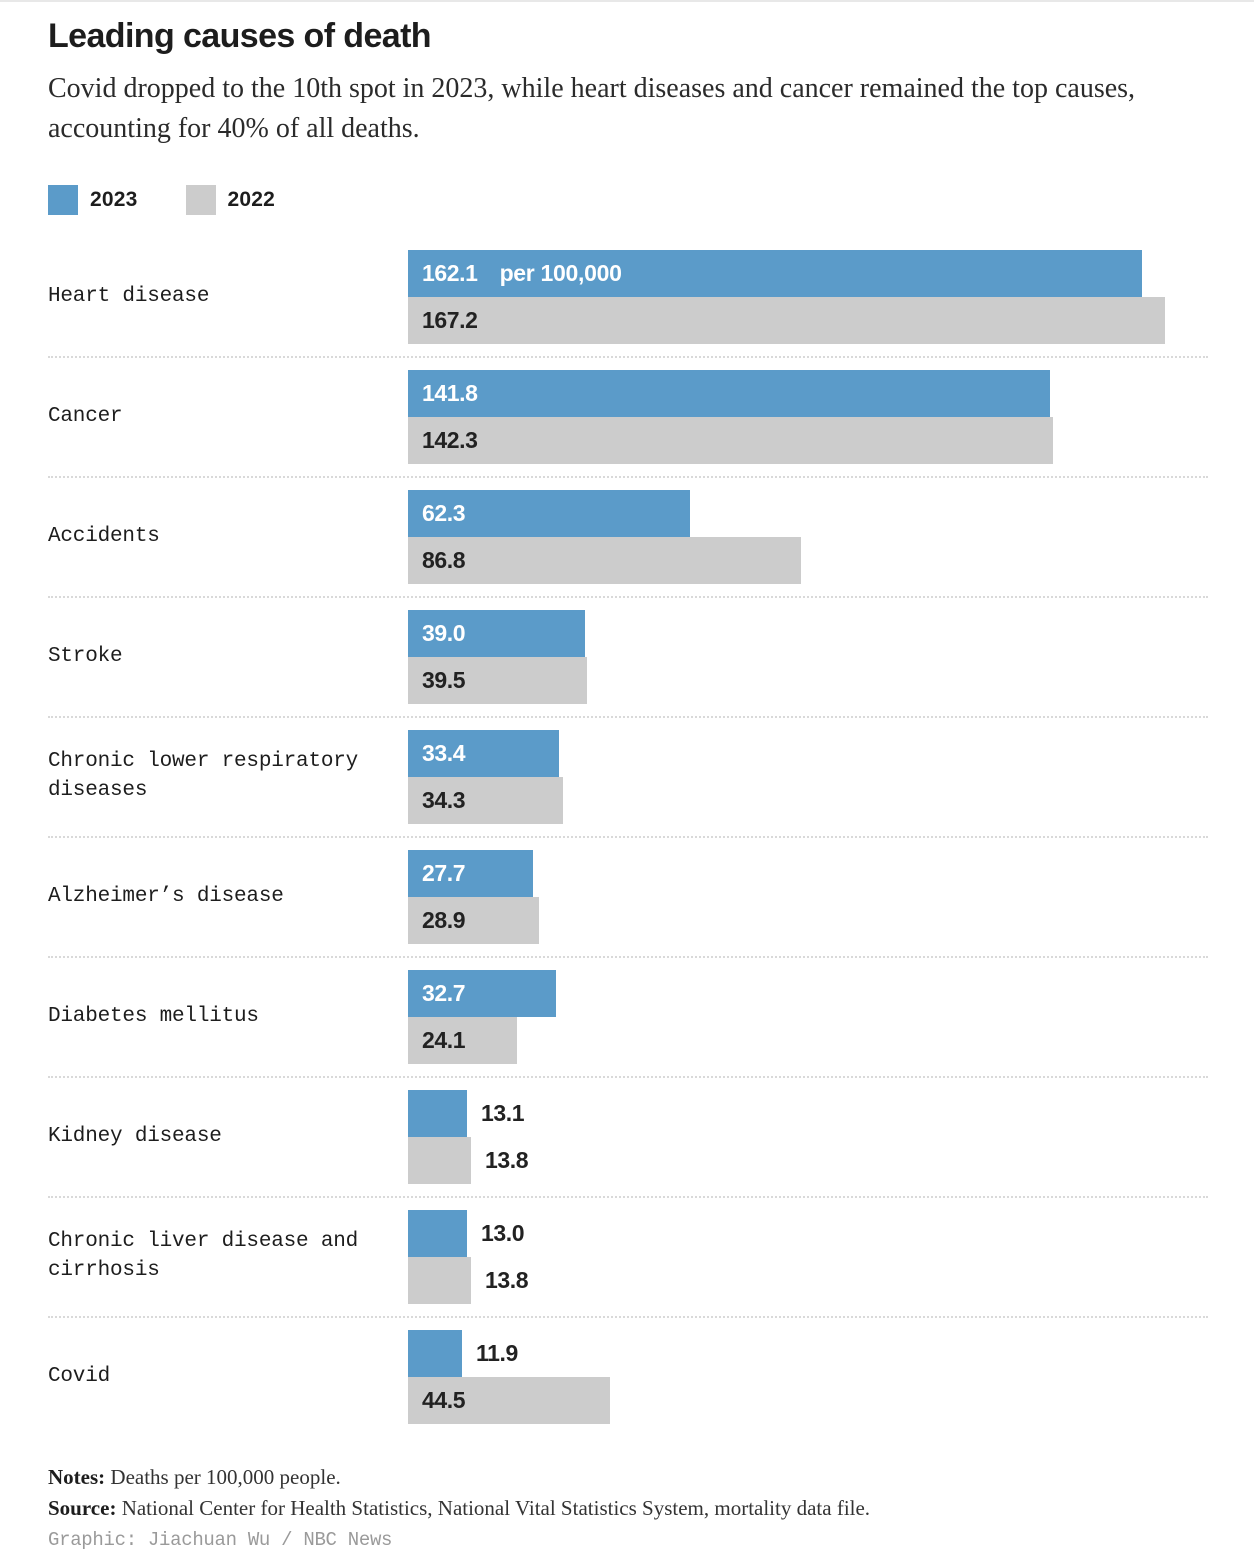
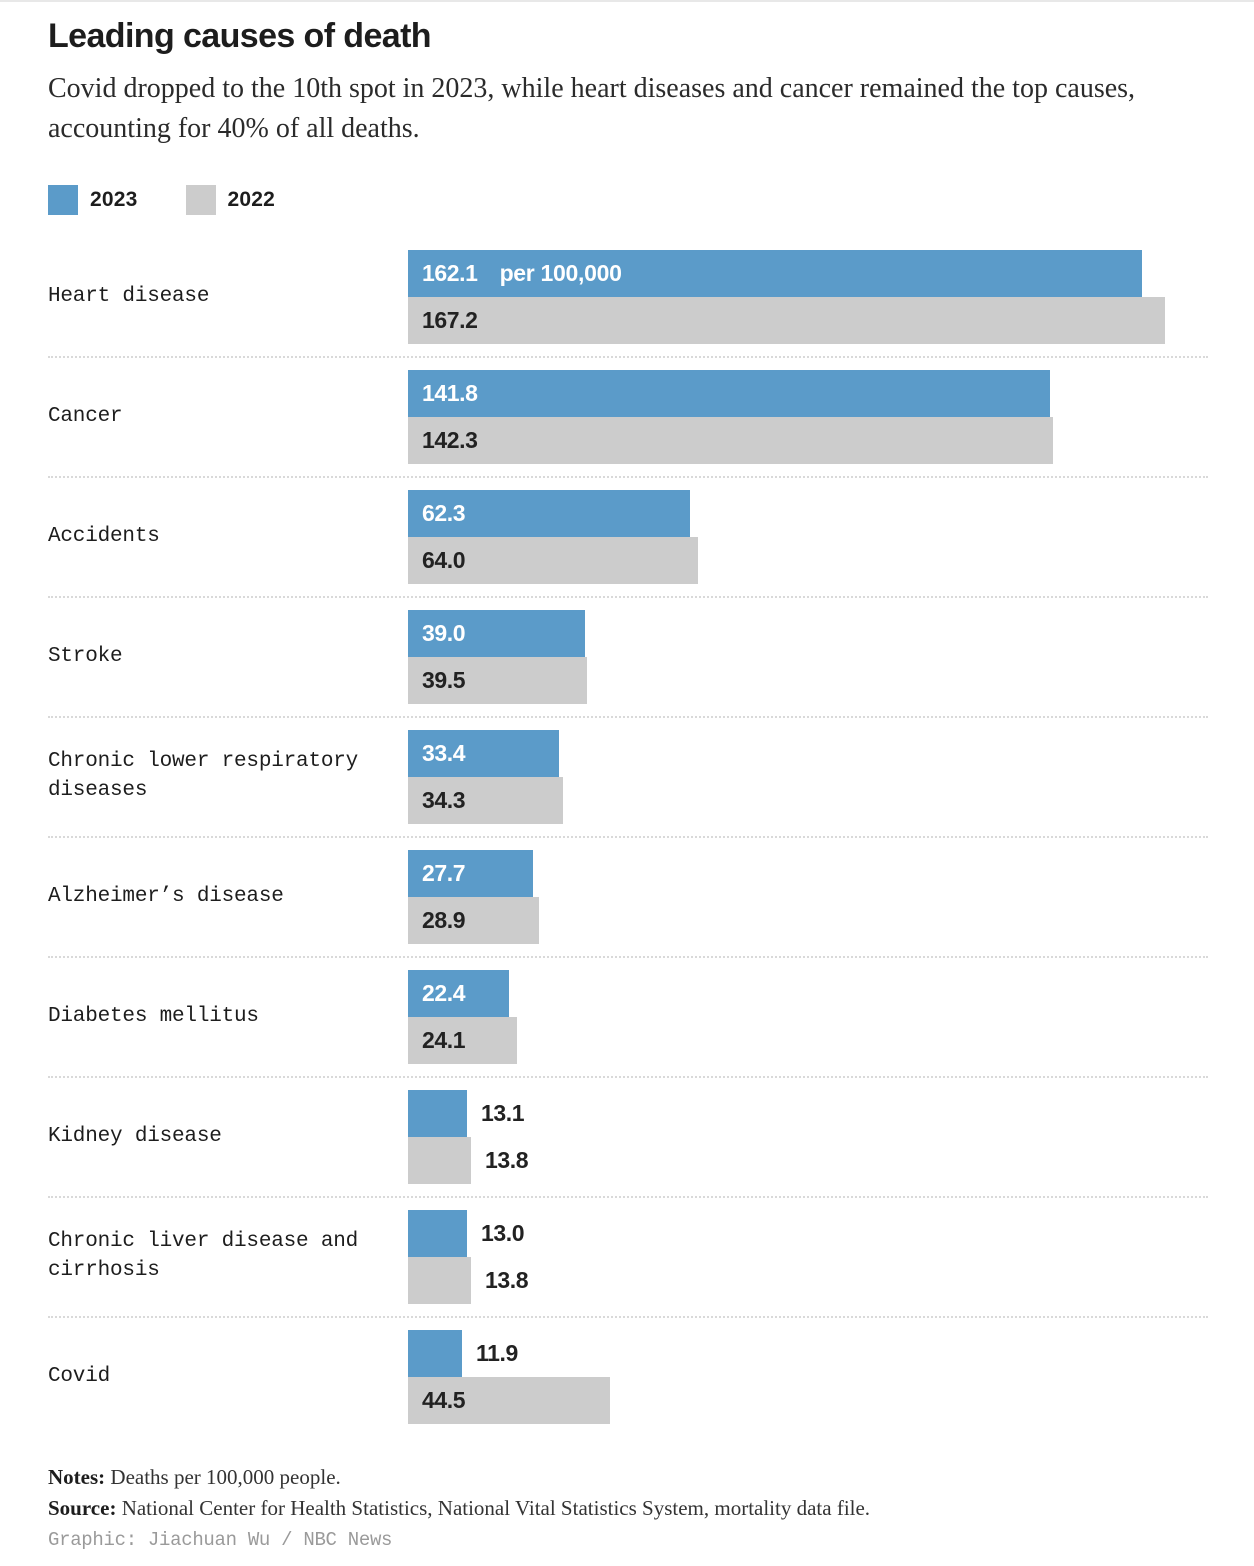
2022/Accidents: 86.8 -> 64.0
2023/Diabetes mellitus: 32.7 -> 22.4
